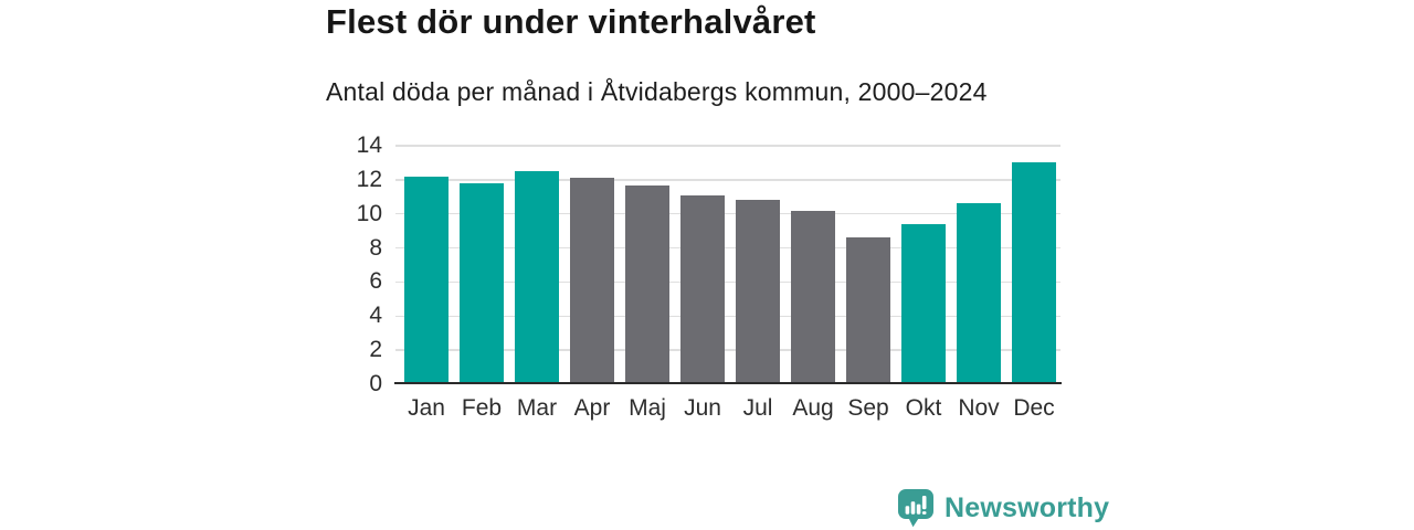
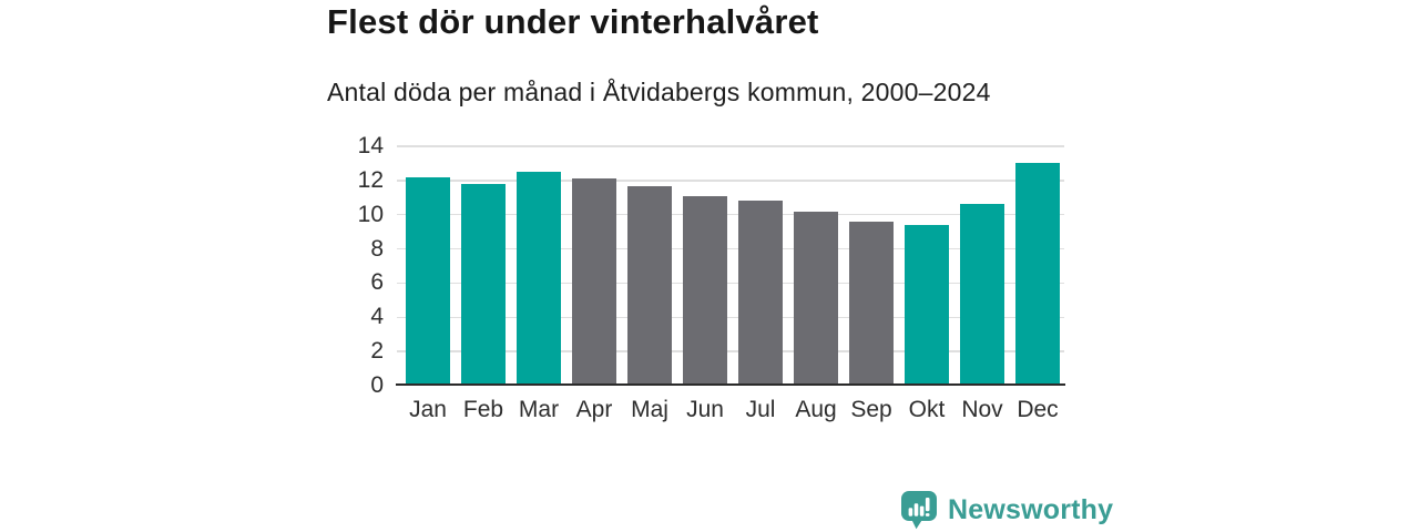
Sep: 8.6 -> 9.6
